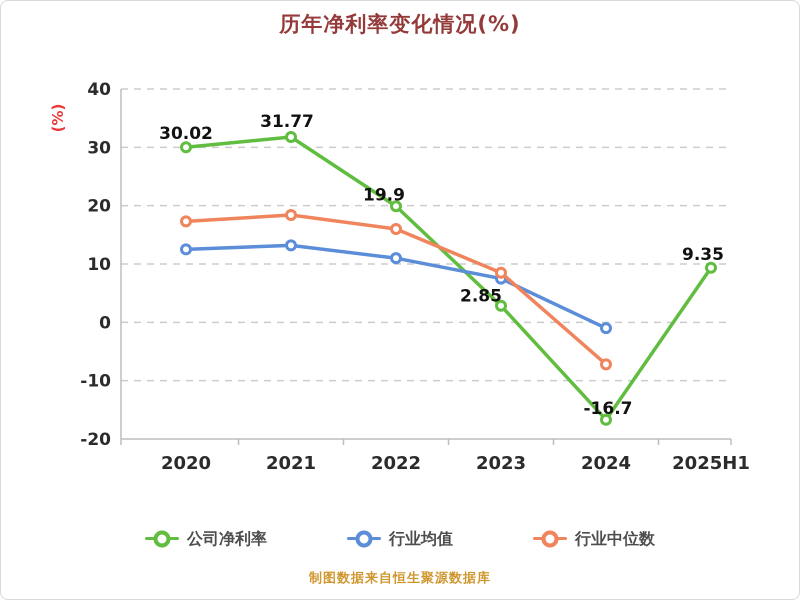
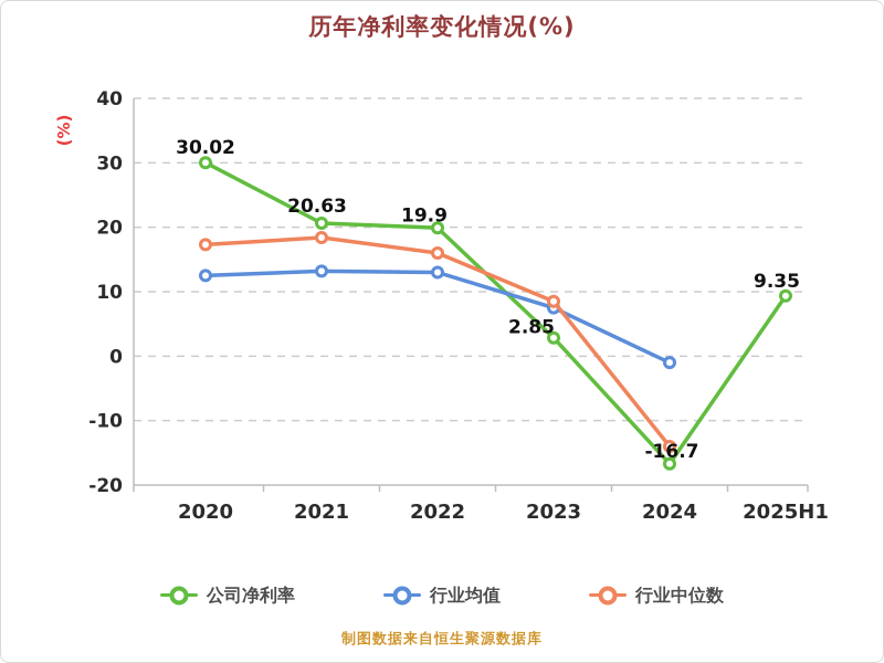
公司净利率/2021: 31.77 -> 20.63
行业均值/2022: 11 -> 13
行业中位数/2024: -7 -> -14
